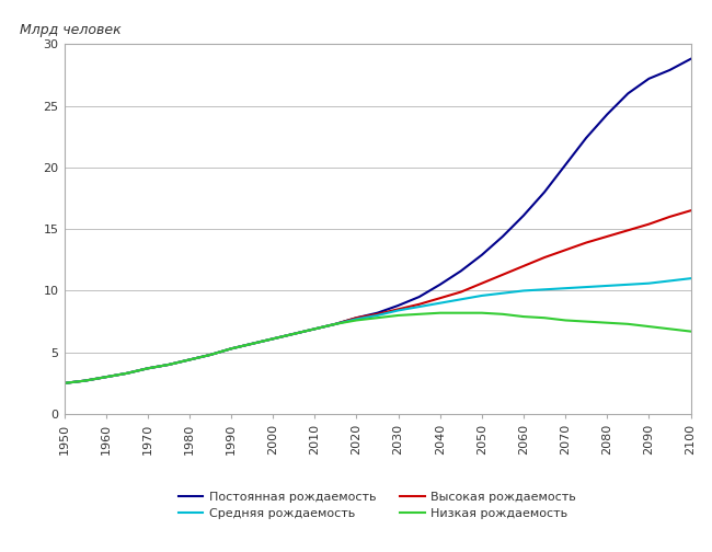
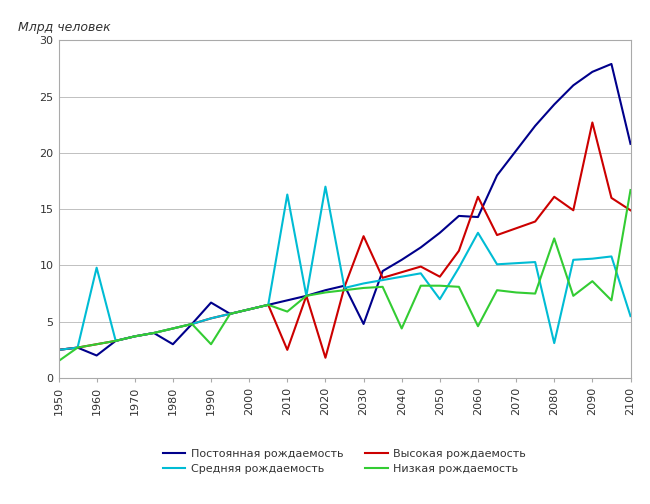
Низкая рождаемость/1950: 2.5 -> 1.5
Постоянная рождаемость/1960: 3.0 -> 2.0
Средняя рождаемость/1960: 3.0 -> 9.8
Постоянная рождаемость/1980: 4.4 -> 3.0
Постоянная рождаемость/1990: 5.3 -> 6.7
Низкая рождаемость/1990: 5.3 -> 3.0
Высокая рождаемость/2010: 6.9 -> 2.5
Средняя рождаемость/2010: 6.9 -> 16.3
Низкая рождаемость/2010: 6.9 -> 5.9
Высокая рождаемость/2020: 7.8 -> 1.8
Средняя рождаемость/2020: 7.7 -> 17.0
Постоянная рождаемость/2030: 8.8 -> 4.8
Высокая рождаемость/2030: 8.5 -> 12.6
Низкая рождаемость/2040: 8.2 -> 4.4
Высокая рождаемость/2050: 10.6 -> 9.0
Средняя рождаемость/2050: 9.6 -> 7.0
Постоянная рождаемость/2060: 16.1 -> 14.3
Высокая рождаемость/2060: 12.0 -> 16.1
Средняя рождаемость/2060: 10.0 -> 12.9
Низкая рождаемость/2060: 7.9 -> 4.6
Высокая рождаемость/2080: 14.4 -> 16.1
Средняя рождаемость/2080: 10.4 -> 3.1
Низкая рождаемость/2080: 7.4 -> 12.4
Высокая рождаемость/2090: 15.4 -> 22.7
Низкая рождаемость/2090: 7.1 -> 8.6
Постоянная рождаемость/2100: 28.8 -> 20.8
Высокая рождаемость/2100: 16.5 -> 14.9
Средняя рождаемость/2100: 11.0 -> 5.5
Низкая рождаемость/2100: 6.7 -> 16.7
